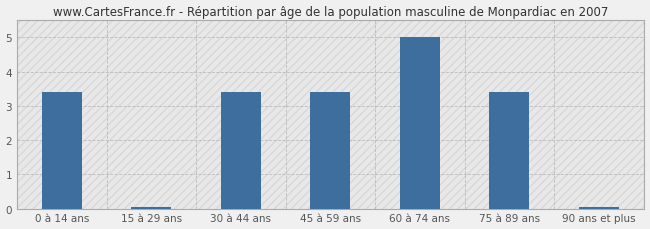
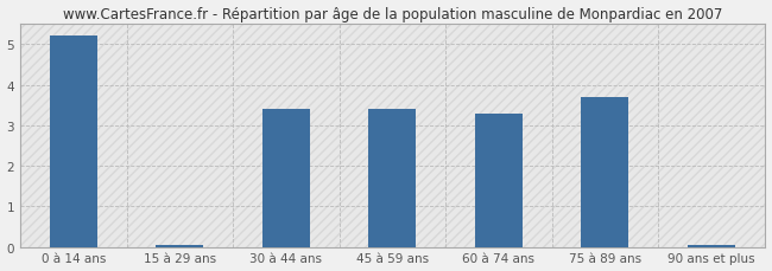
0 à 14 ans: 3.40 -> 5.20
60 à 74 ans: 5.00 -> 3.30
75 à 89 ans: 3.40 -> 3.70
